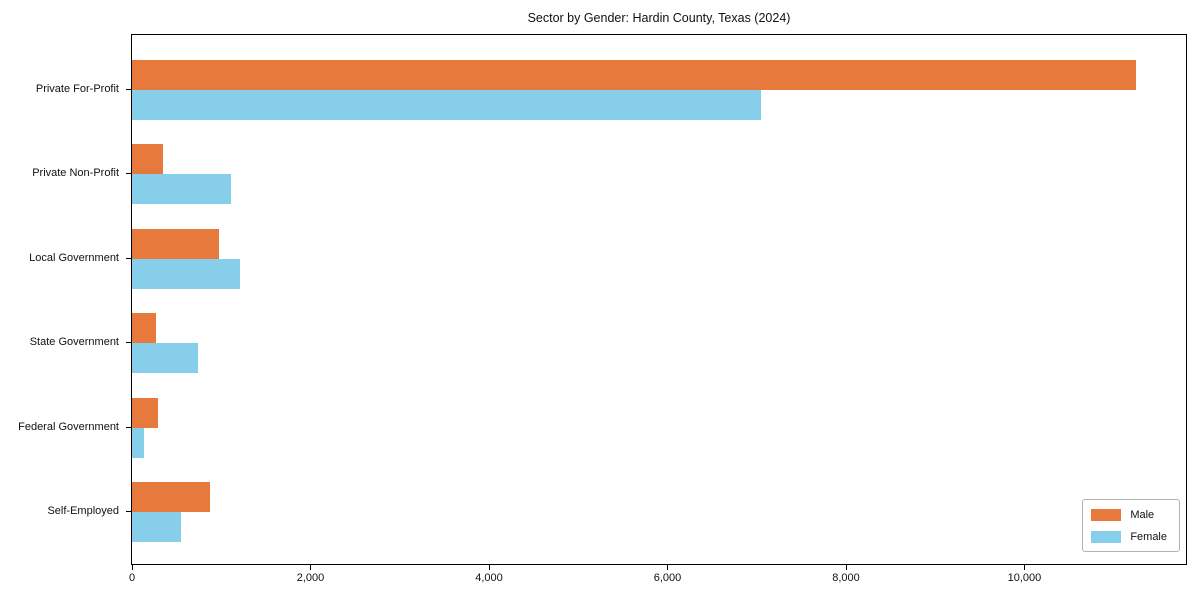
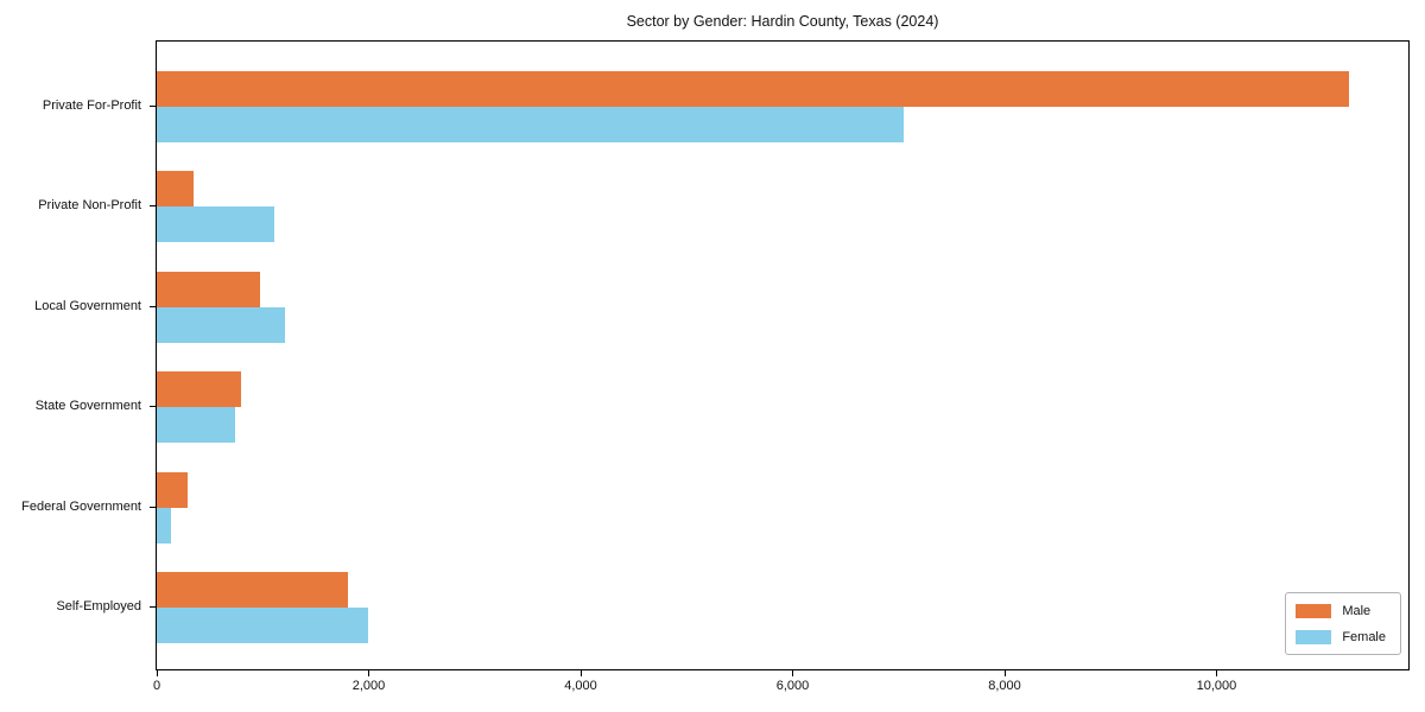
Male/State Government: 300 -> 800
Male/Self-Employed: 900 -> 1800
Female/Self-Employed: 600 -> 2000
